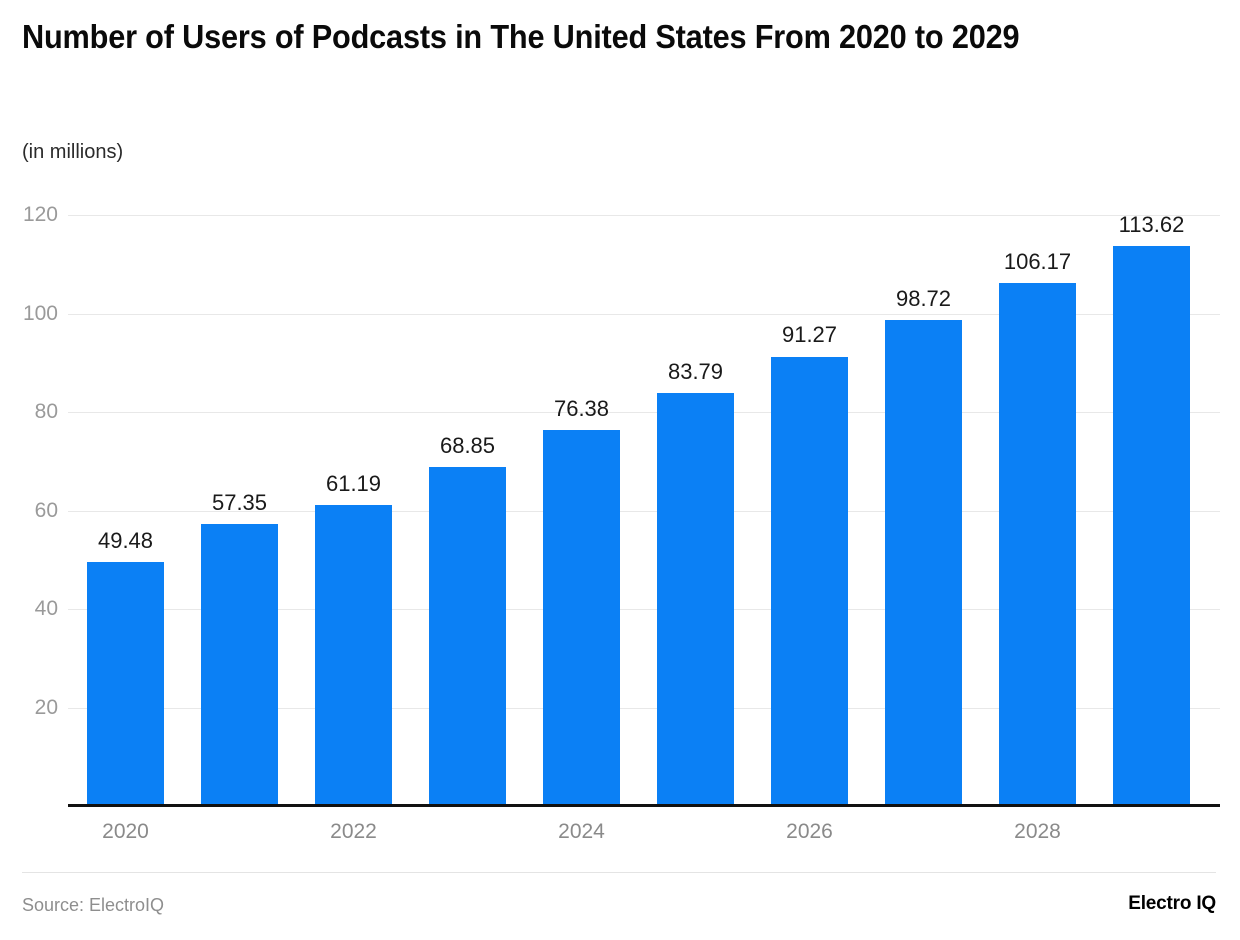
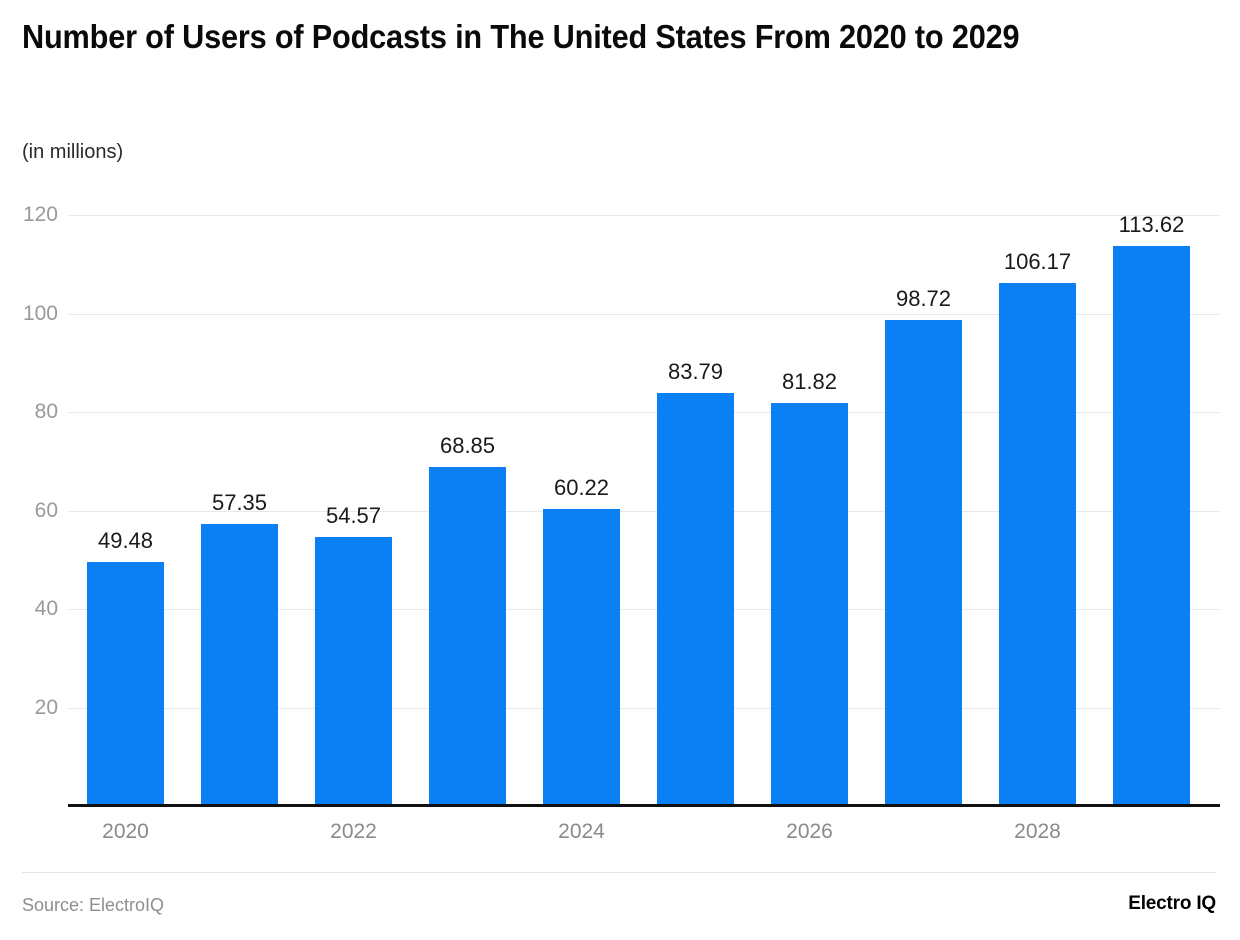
2022: 61.19 -> 54.57
2024: 76.38 -> 60.22
2026: 91.27 -> 81.82
